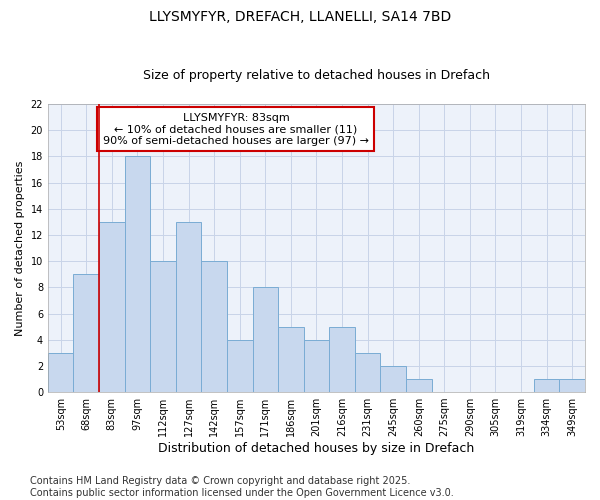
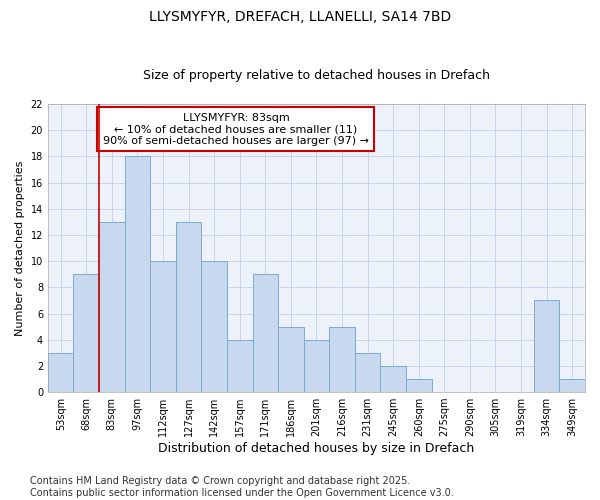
171sqm: 8 -> 9
334sqm: 1 -> 7
